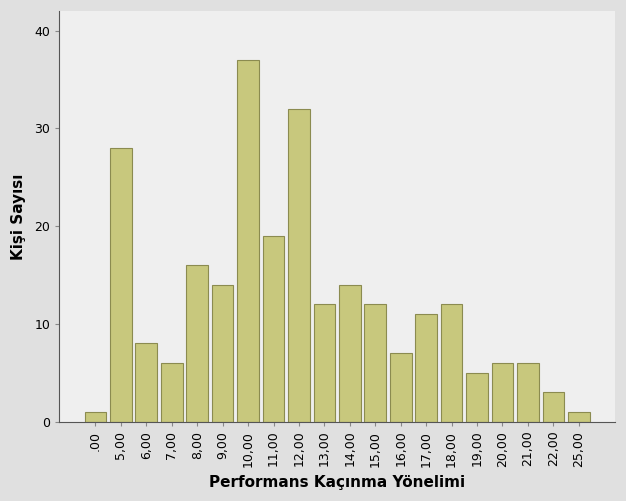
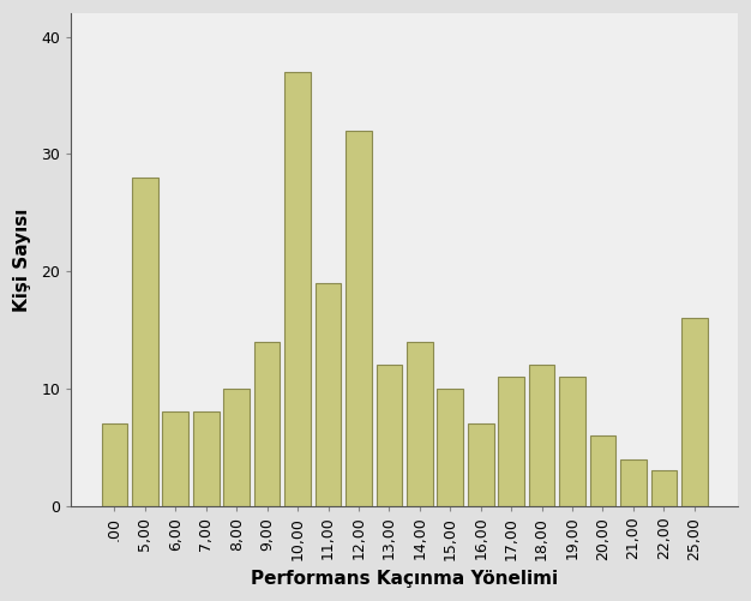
.00: 1 -> 7
7,00: 6 -> 8
8,00: 16 -> 10
15,00: 12 -> 10
19,00: 5 -> 11
21,00: 6 -> 4
25,00: 1 -> 16
